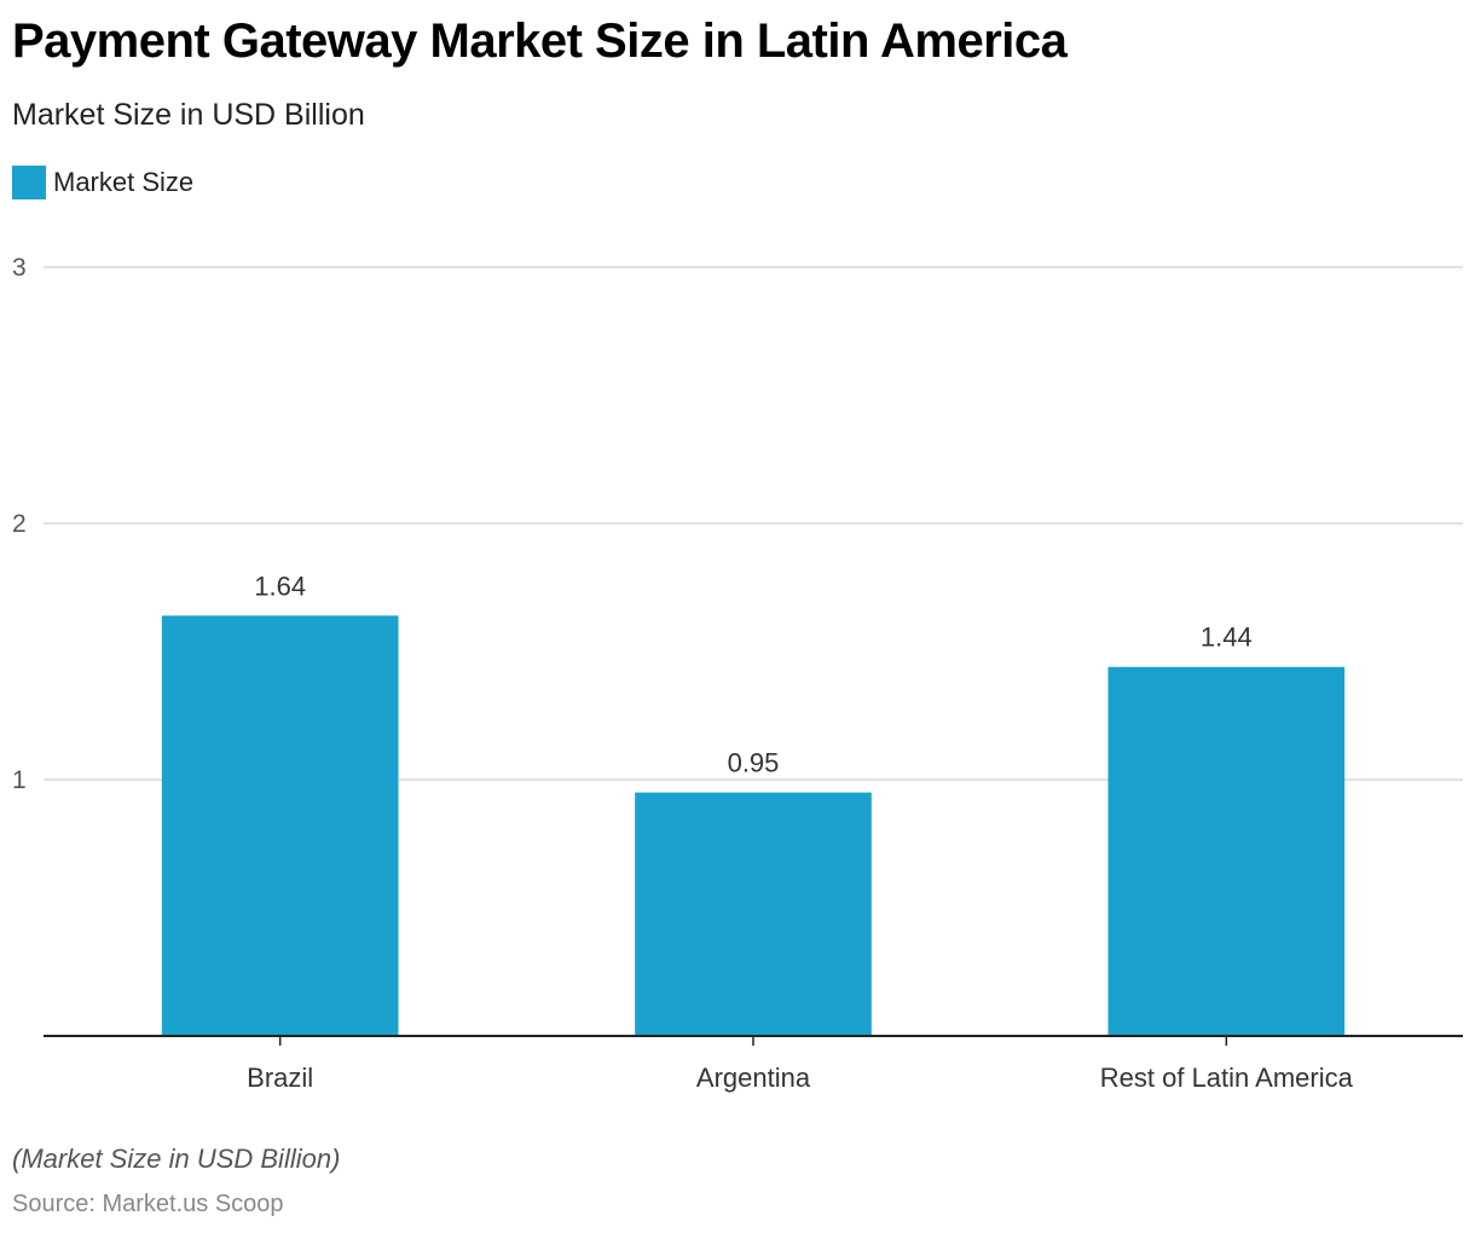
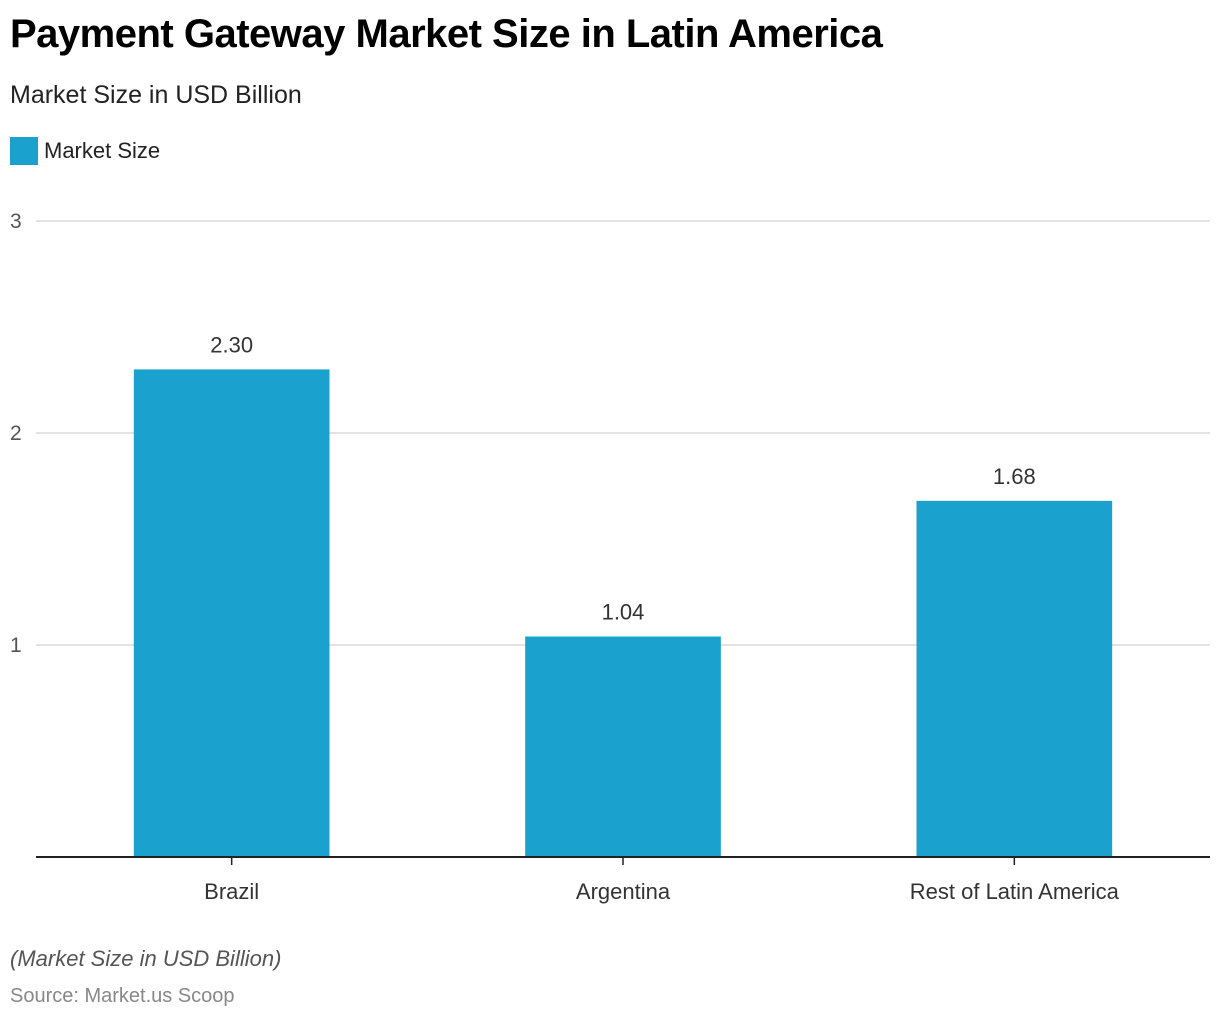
Brazil: 1.64 -> 2.30
Argentina: 0.95 -> 1.04
Rest of Latin America: 1.44 -> 1.68
